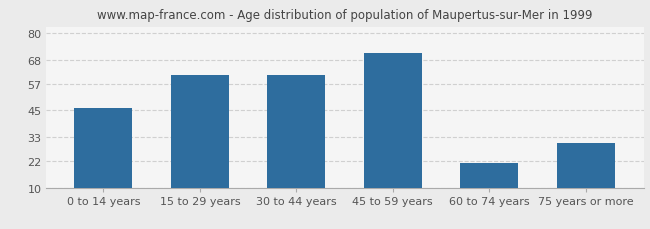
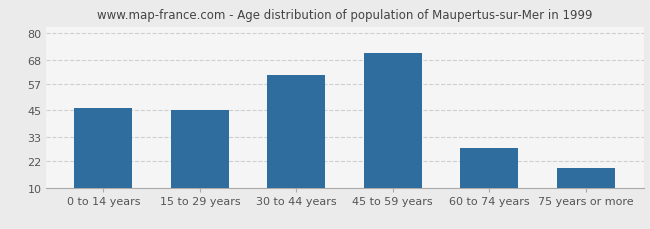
15 to 29 years: 61 -> 45
60 to 74 years: 21 -> 28
75 years or more: 30 -> 19
